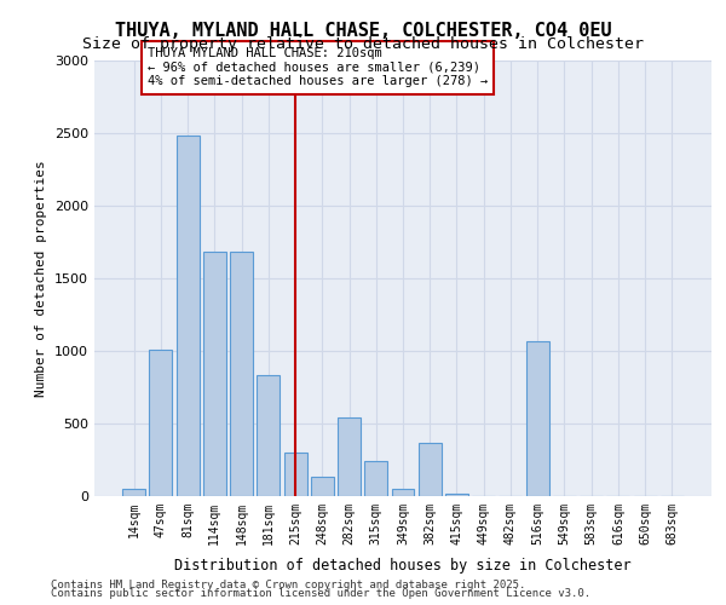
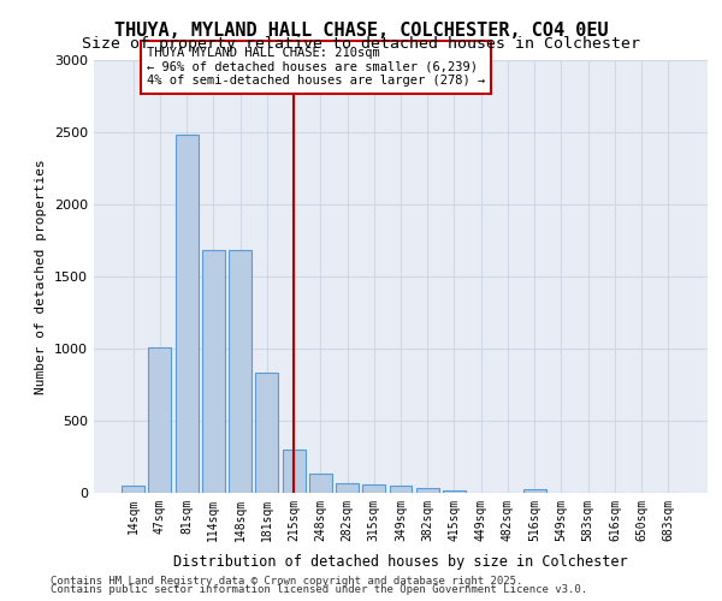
282sqm: 540 -> 60
315sqm: 240 -> 60
382sqm: 370 -> 40
516sqm: 1070 -> 20
